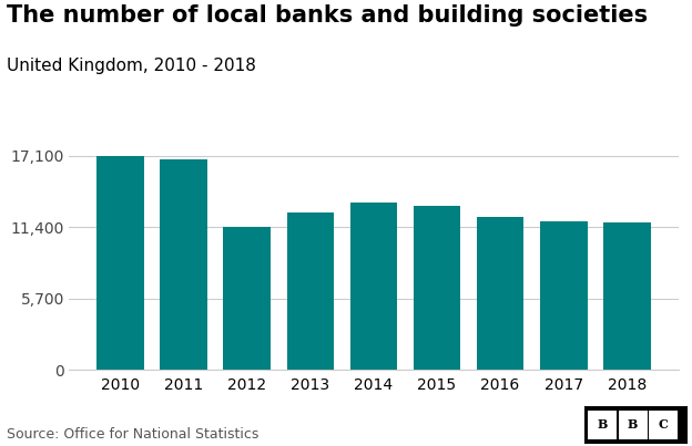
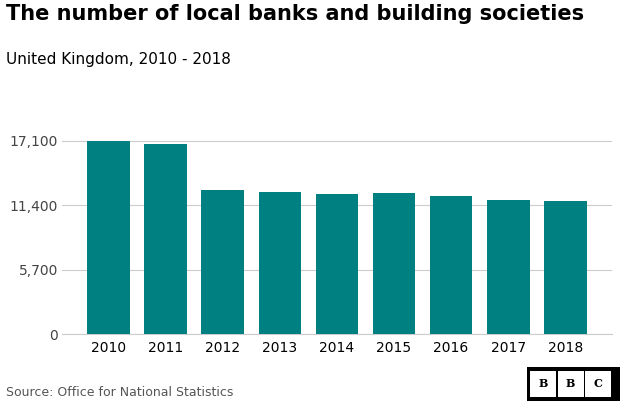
2012: 11,400 -> 12,800
2014: 13,400 -> 12,400
2015: 13,100 -> 12,400
